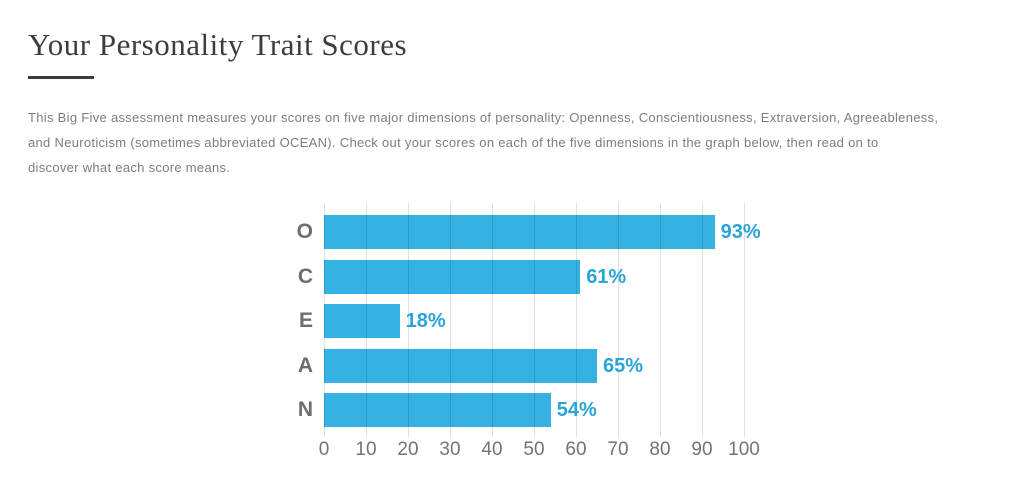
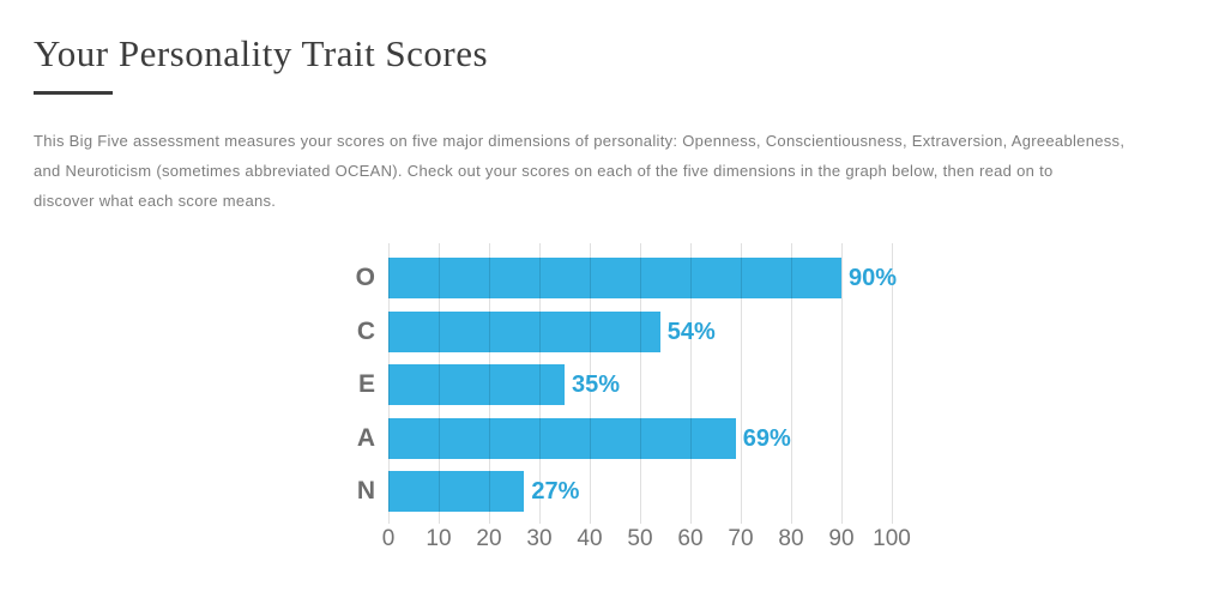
O: 93% -> 90%
C: 61% -> 54%
E: 18% -> 35%
A: 65% -> 69%
N: 54% -> 27%
